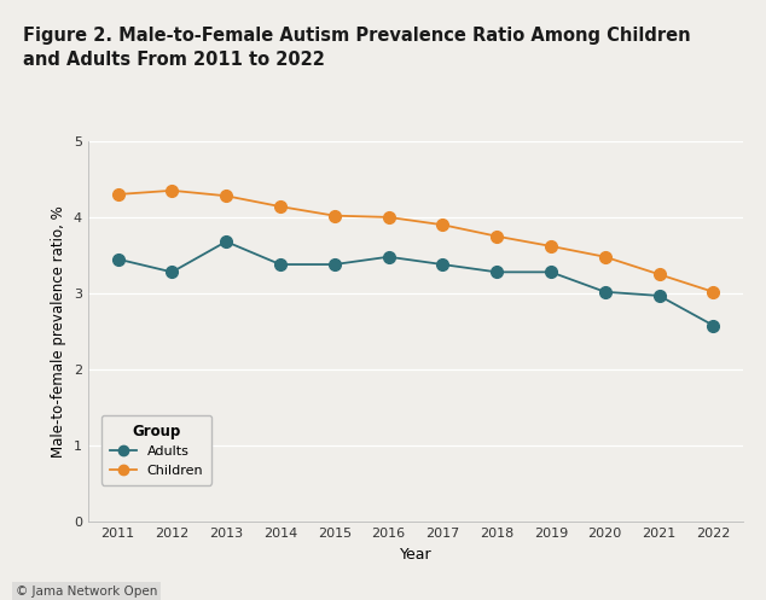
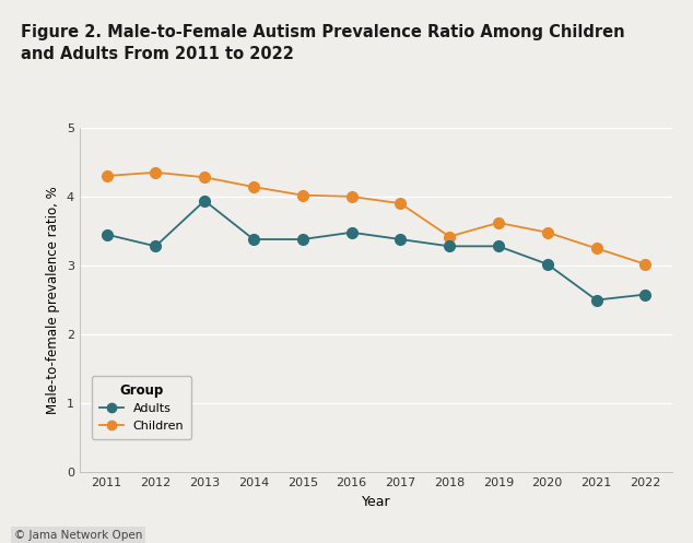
Adults/2013: 3.68 -> 3.94
Children/2018: 3.75 -> 3.42
Adults/2021: 2.97 -> 2.50
